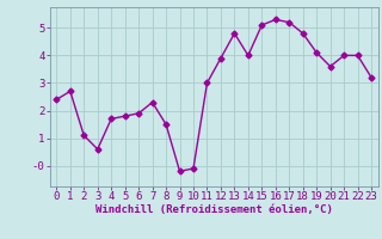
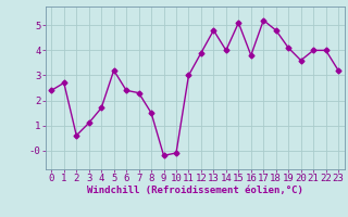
2: 1.1 -> 0.6
3: 0.6 -> 1.1
5: 1.8 -> 3.2
6: 1.9 -> 2.4
16: 5.3 -> 3.8
